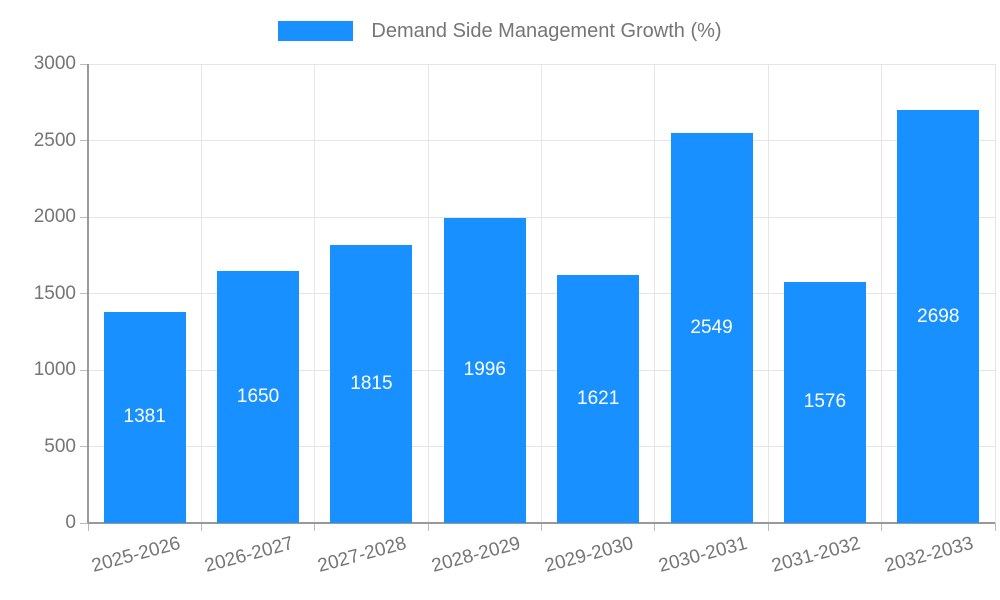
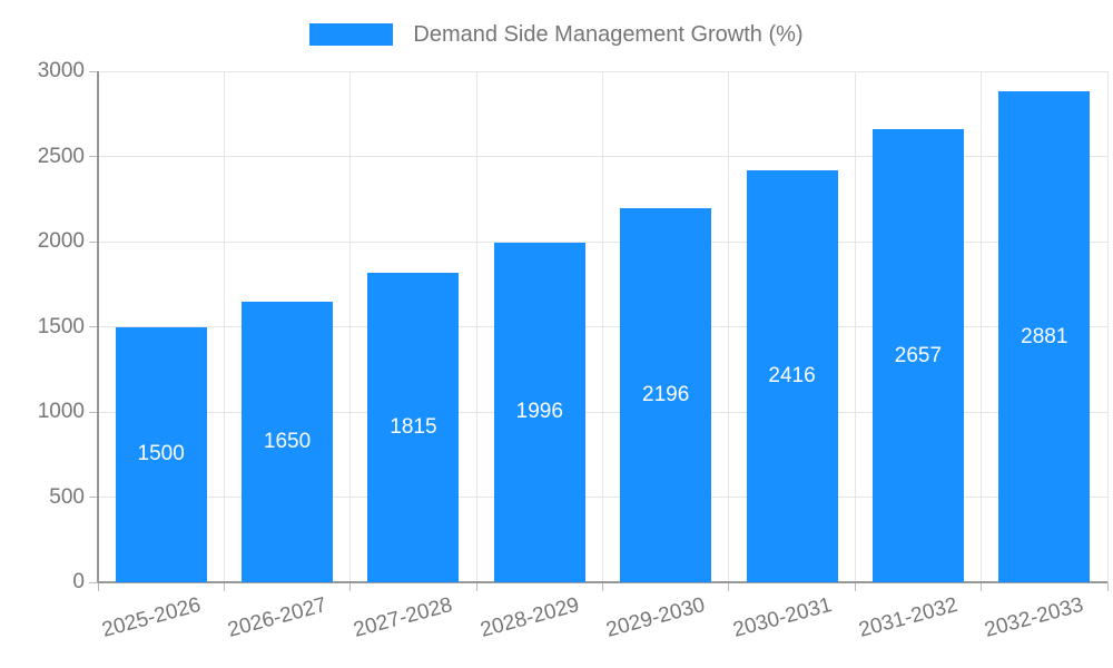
2025-2026: 1381 -> 1500
2029-2030: 1621 -> 2196
2030-2031: 2549 -> 2416
2031-2032: 1576 -> 2657
2032-2033: 2698 -> 2881
